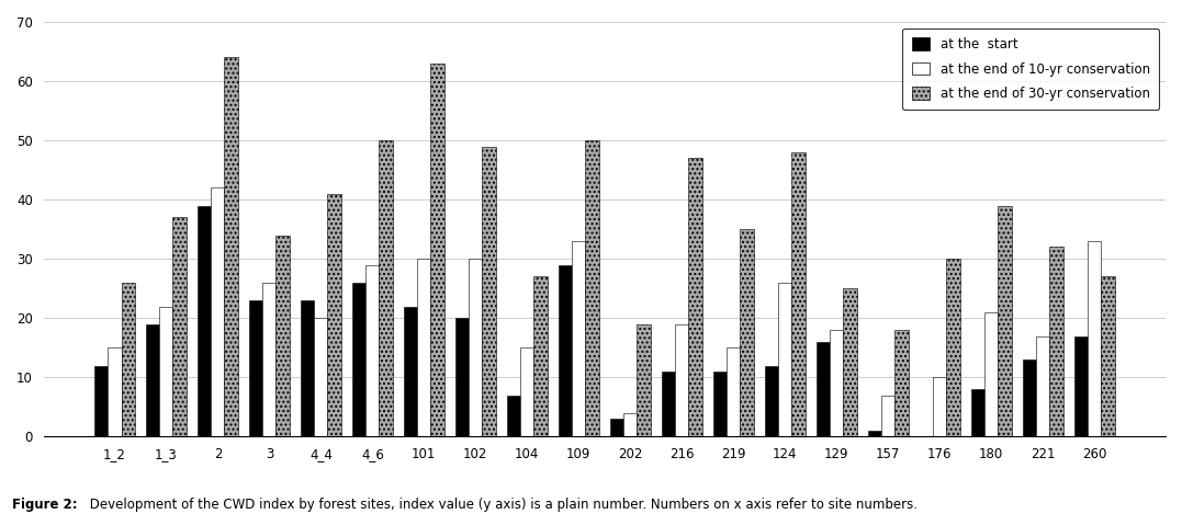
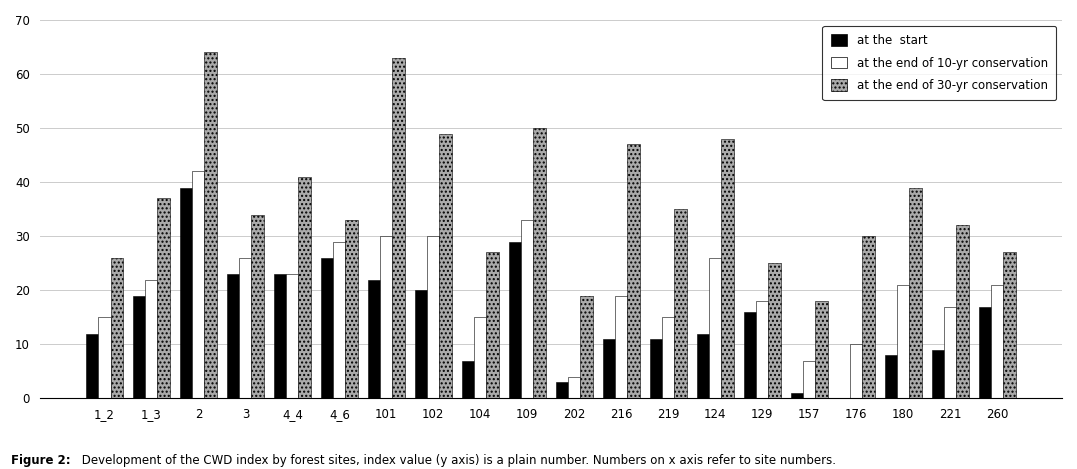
at the end of 10-yr conservation/4_4: 20 -> 23
at the end of 30-yr conservation/4_6: 50 -> 33
at the start/221: 13 -> 9
at the end of 10-yr conservation/260: 33 -> 21
